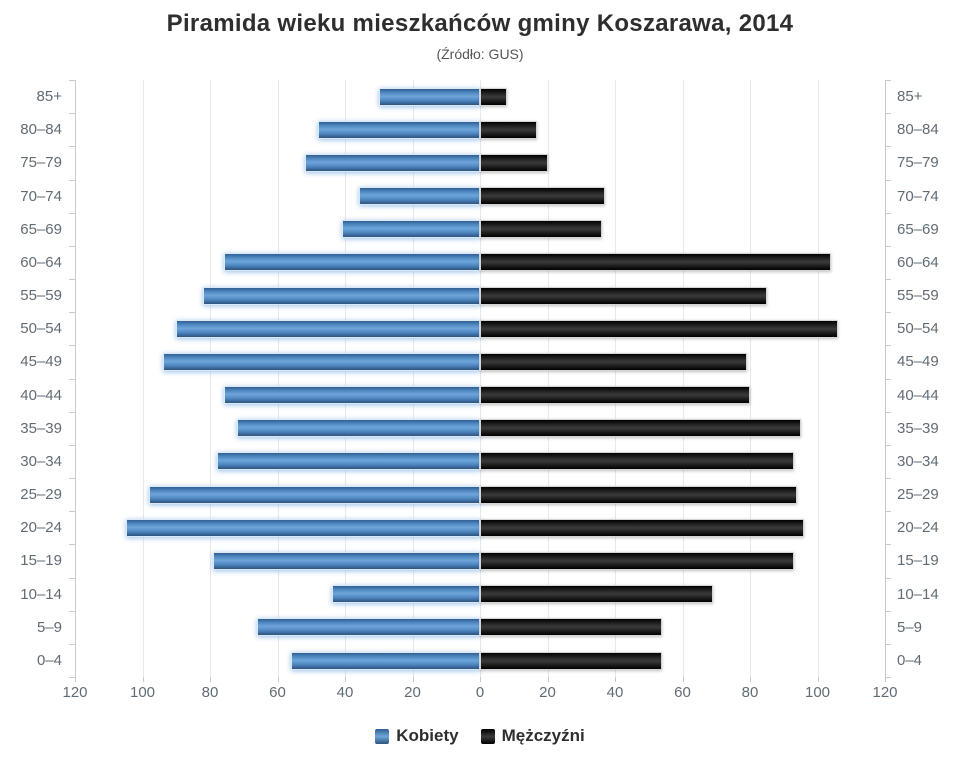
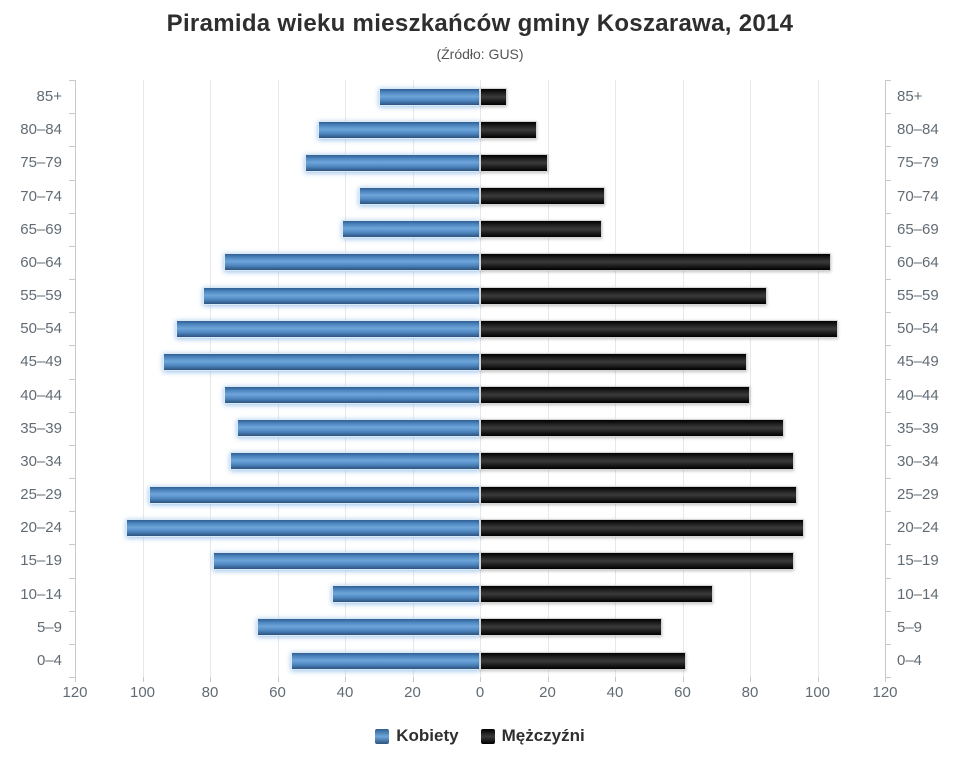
Mężczyźni/35–39: 95 -> 90
Kobiety/30–34: 78 -> 74
Mężczyźni/0–4: 54 -> 61
